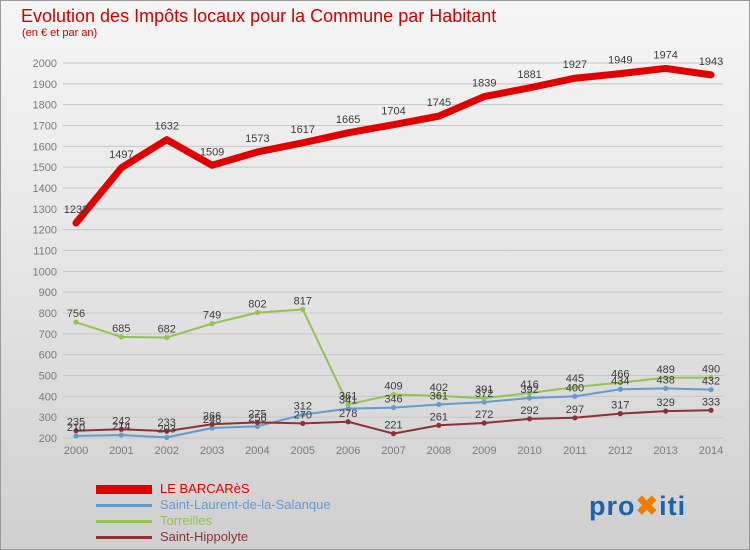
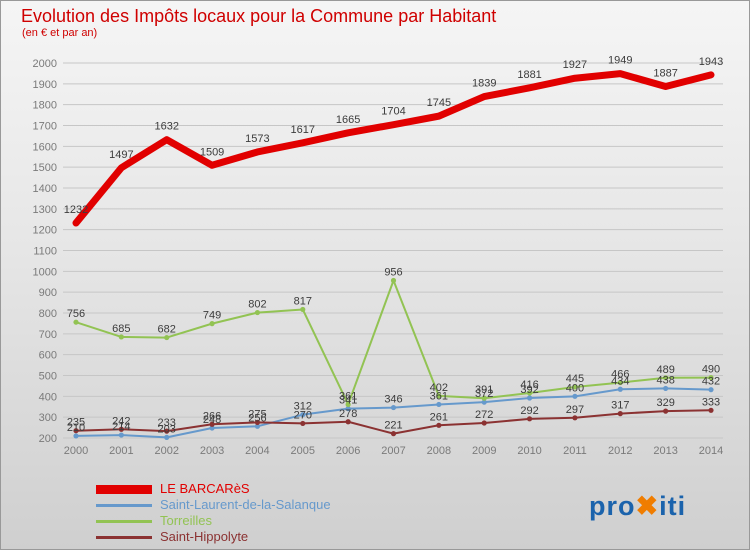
Torreilles/2007: 409 -> 956
LE BARCARèS/2013: 1974 -> 1887
